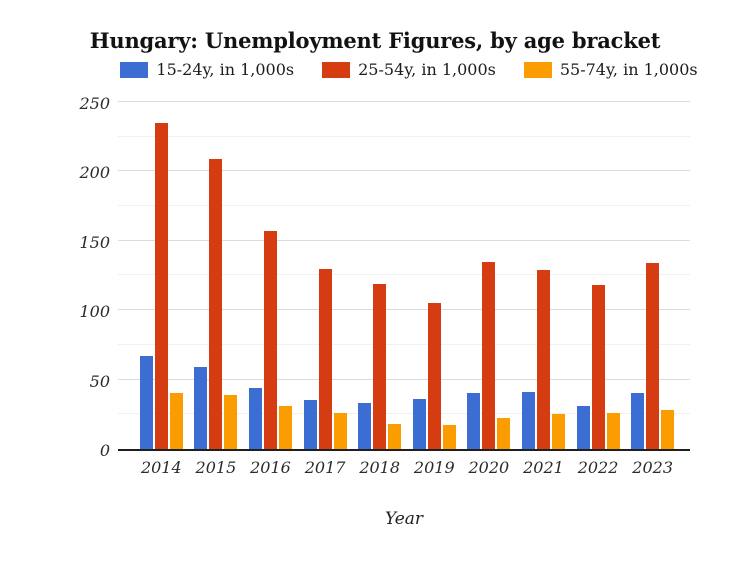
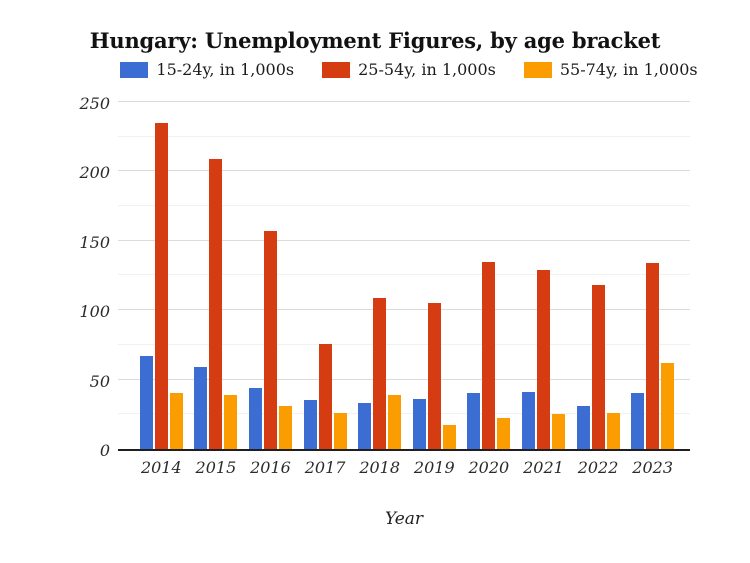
25-54y, in 1,000s/2017: 130 -> 76
25-54y, in 1,000s/2018: 119 -> 109
55-74y, in 1,000s/2018: 18 -> 39
55-74y, in 1,000s/2023: 28 -> 62
